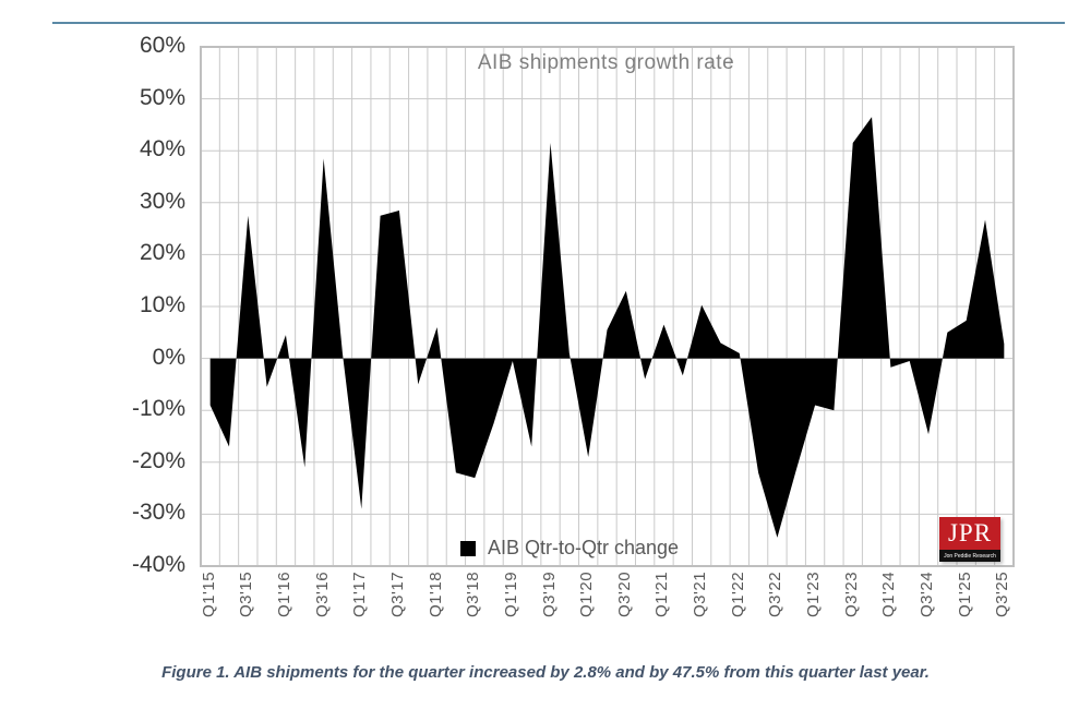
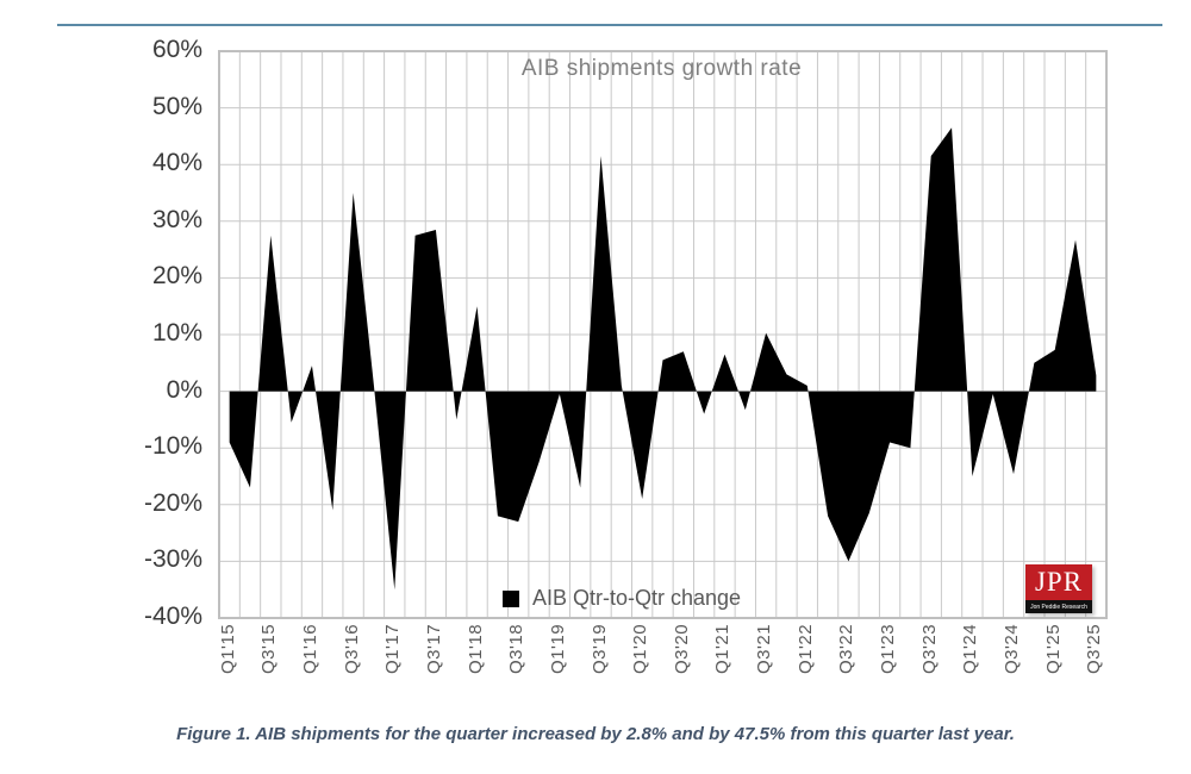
Q3'16: 38% -> 35%
Q1'17: -29% -> -35%
Q1'18: 6% -> 15%
Q3'20: 13% -> 7%
Q3'22: -34% -> -30%
Q1'24: -2% -> -15%
